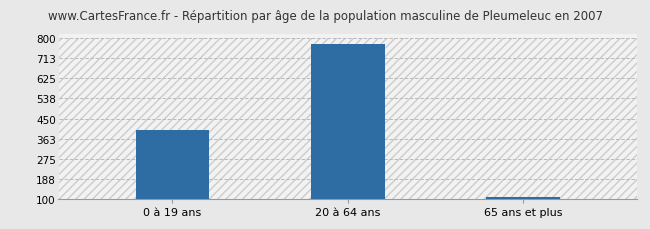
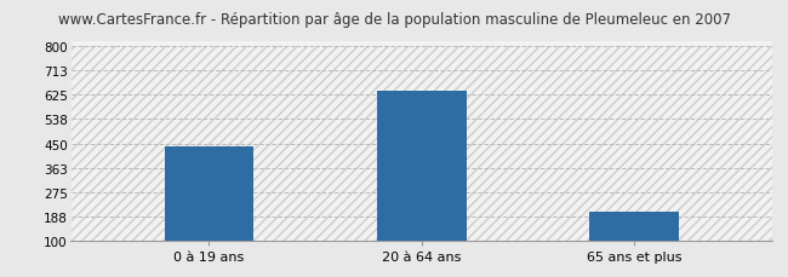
0 à 19 ans: 400 -> 440
20 à 64 ans: 775 -> 640
65 ans et plus: 108 -> 205
